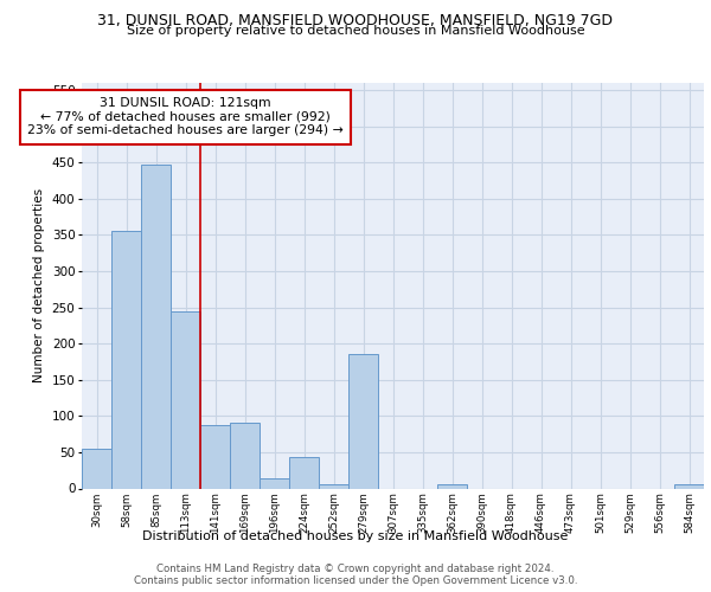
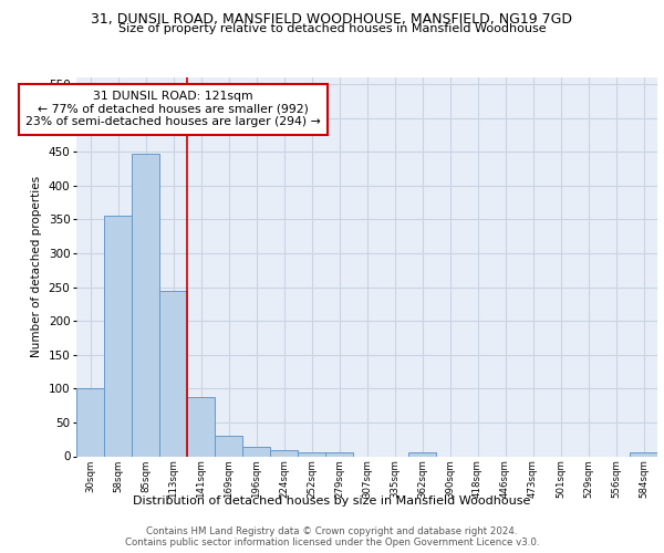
30sqm: 54 -> 100
169sqm: 90 -> 30
224sqm: 44 -> 9
279sqm: 186 -> 5
